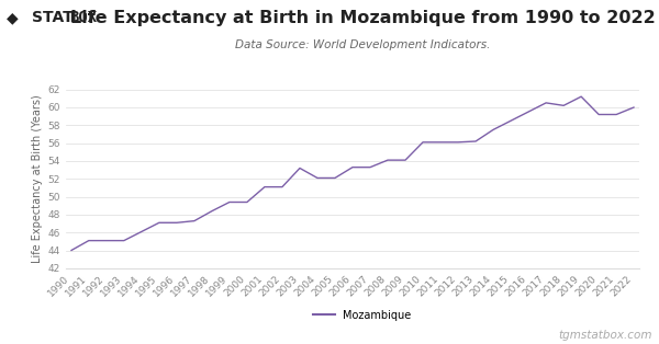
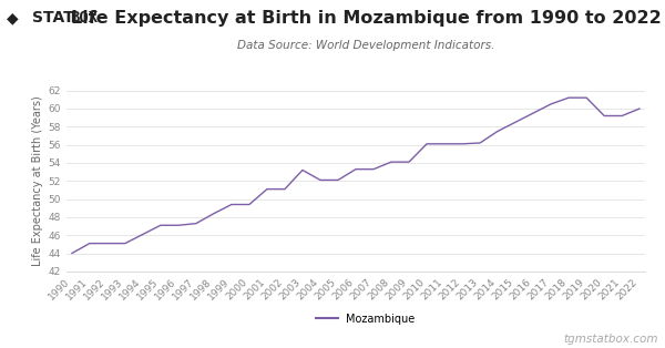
2018: 60.2 -> 61.2
